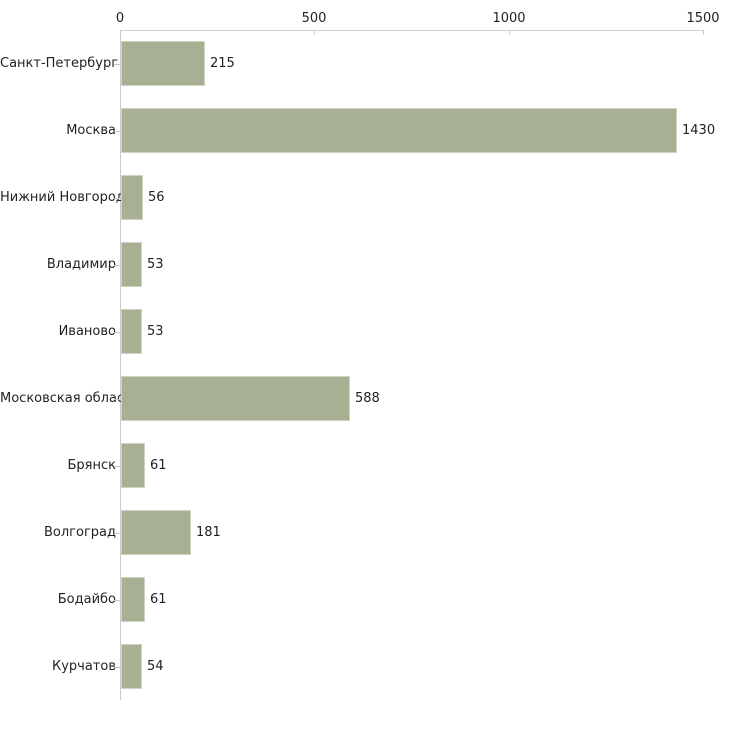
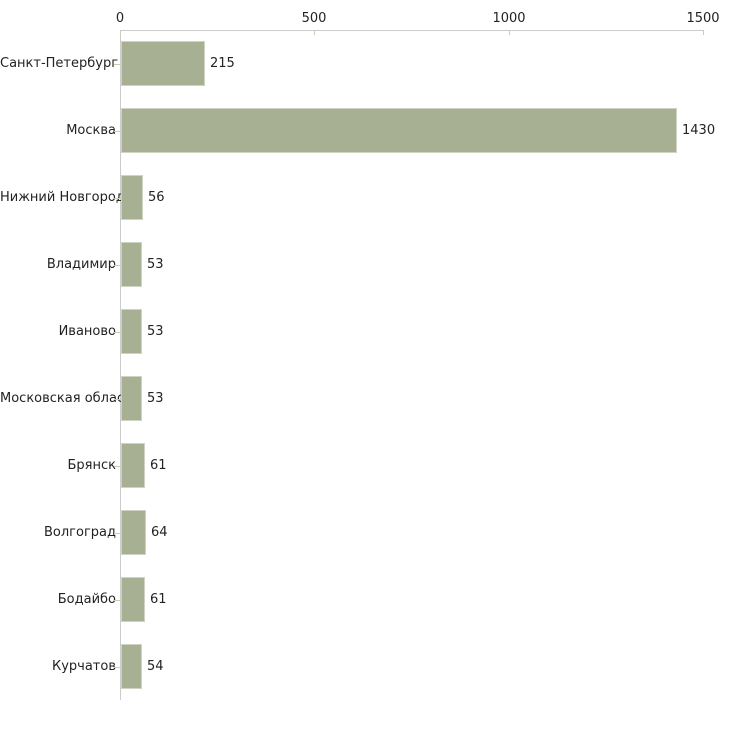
Московская область: 588 -> 53
Волгоград: 181 -> 64
